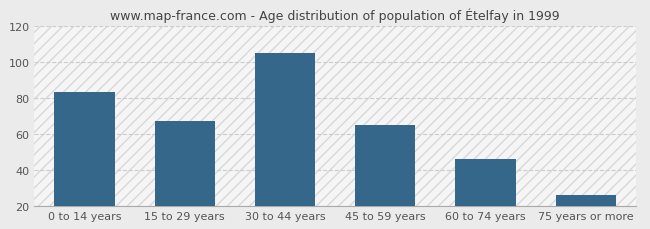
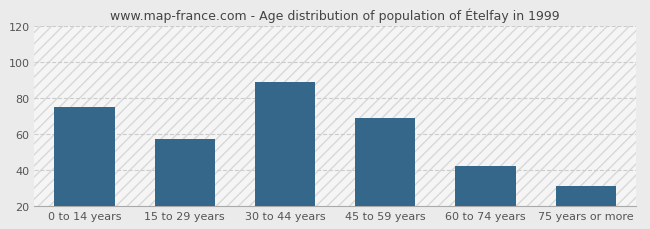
0 to 14 years: 83 -> 75
15 to 29 years: 67 -> 57
30 to 44 years: 105 -> 89
45 to 59 years: 65 -> 69
60 to 74 years: 46 -> 42
75 years or more: 26 -> 31
